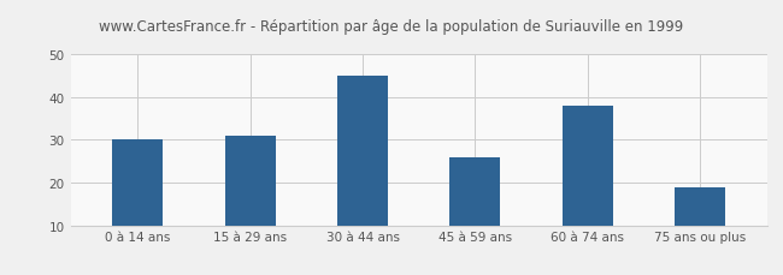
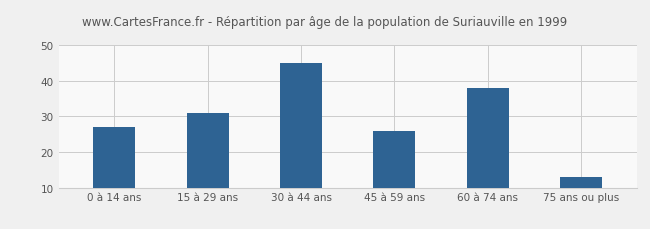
0 à 14 ans: 30 -> 27
75 ans ou plus: 19 -> 13
